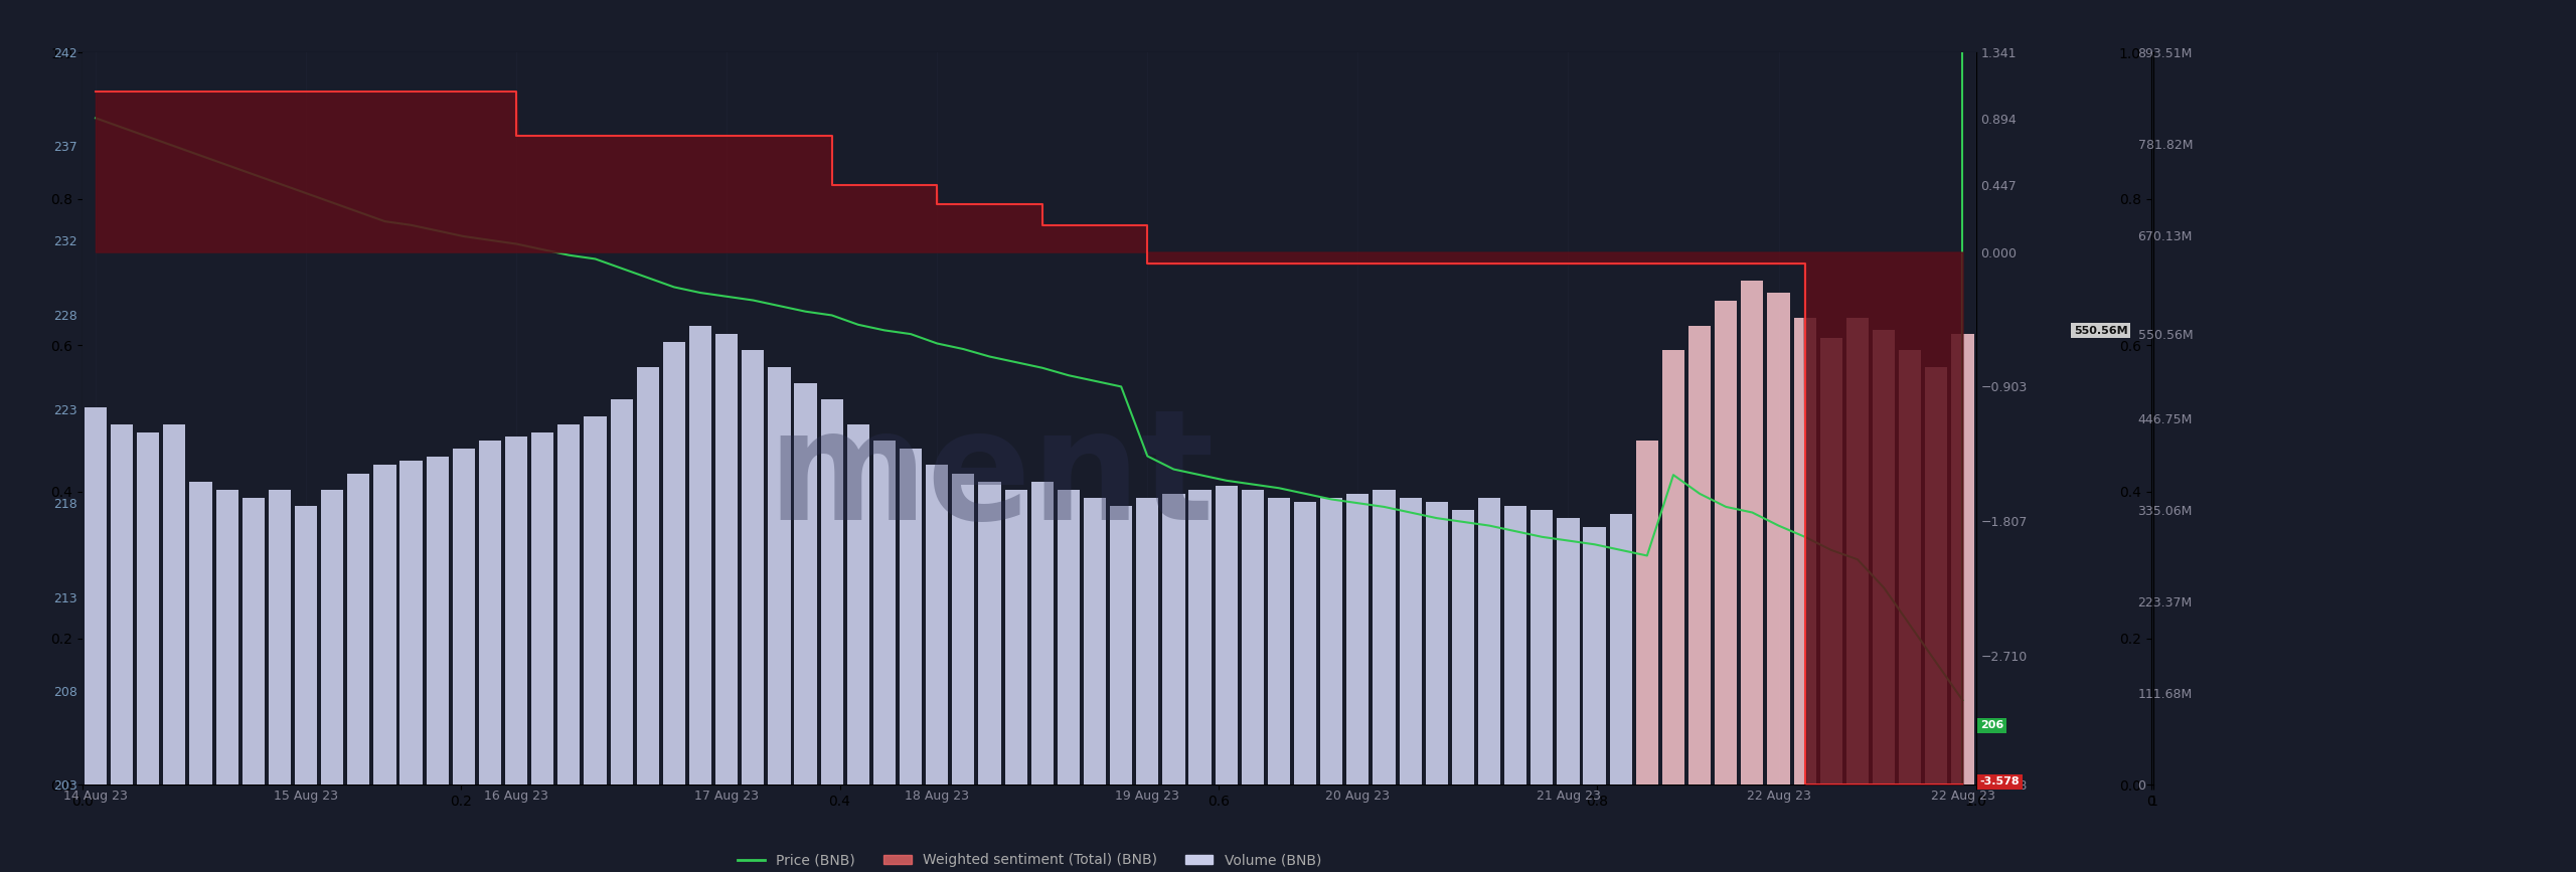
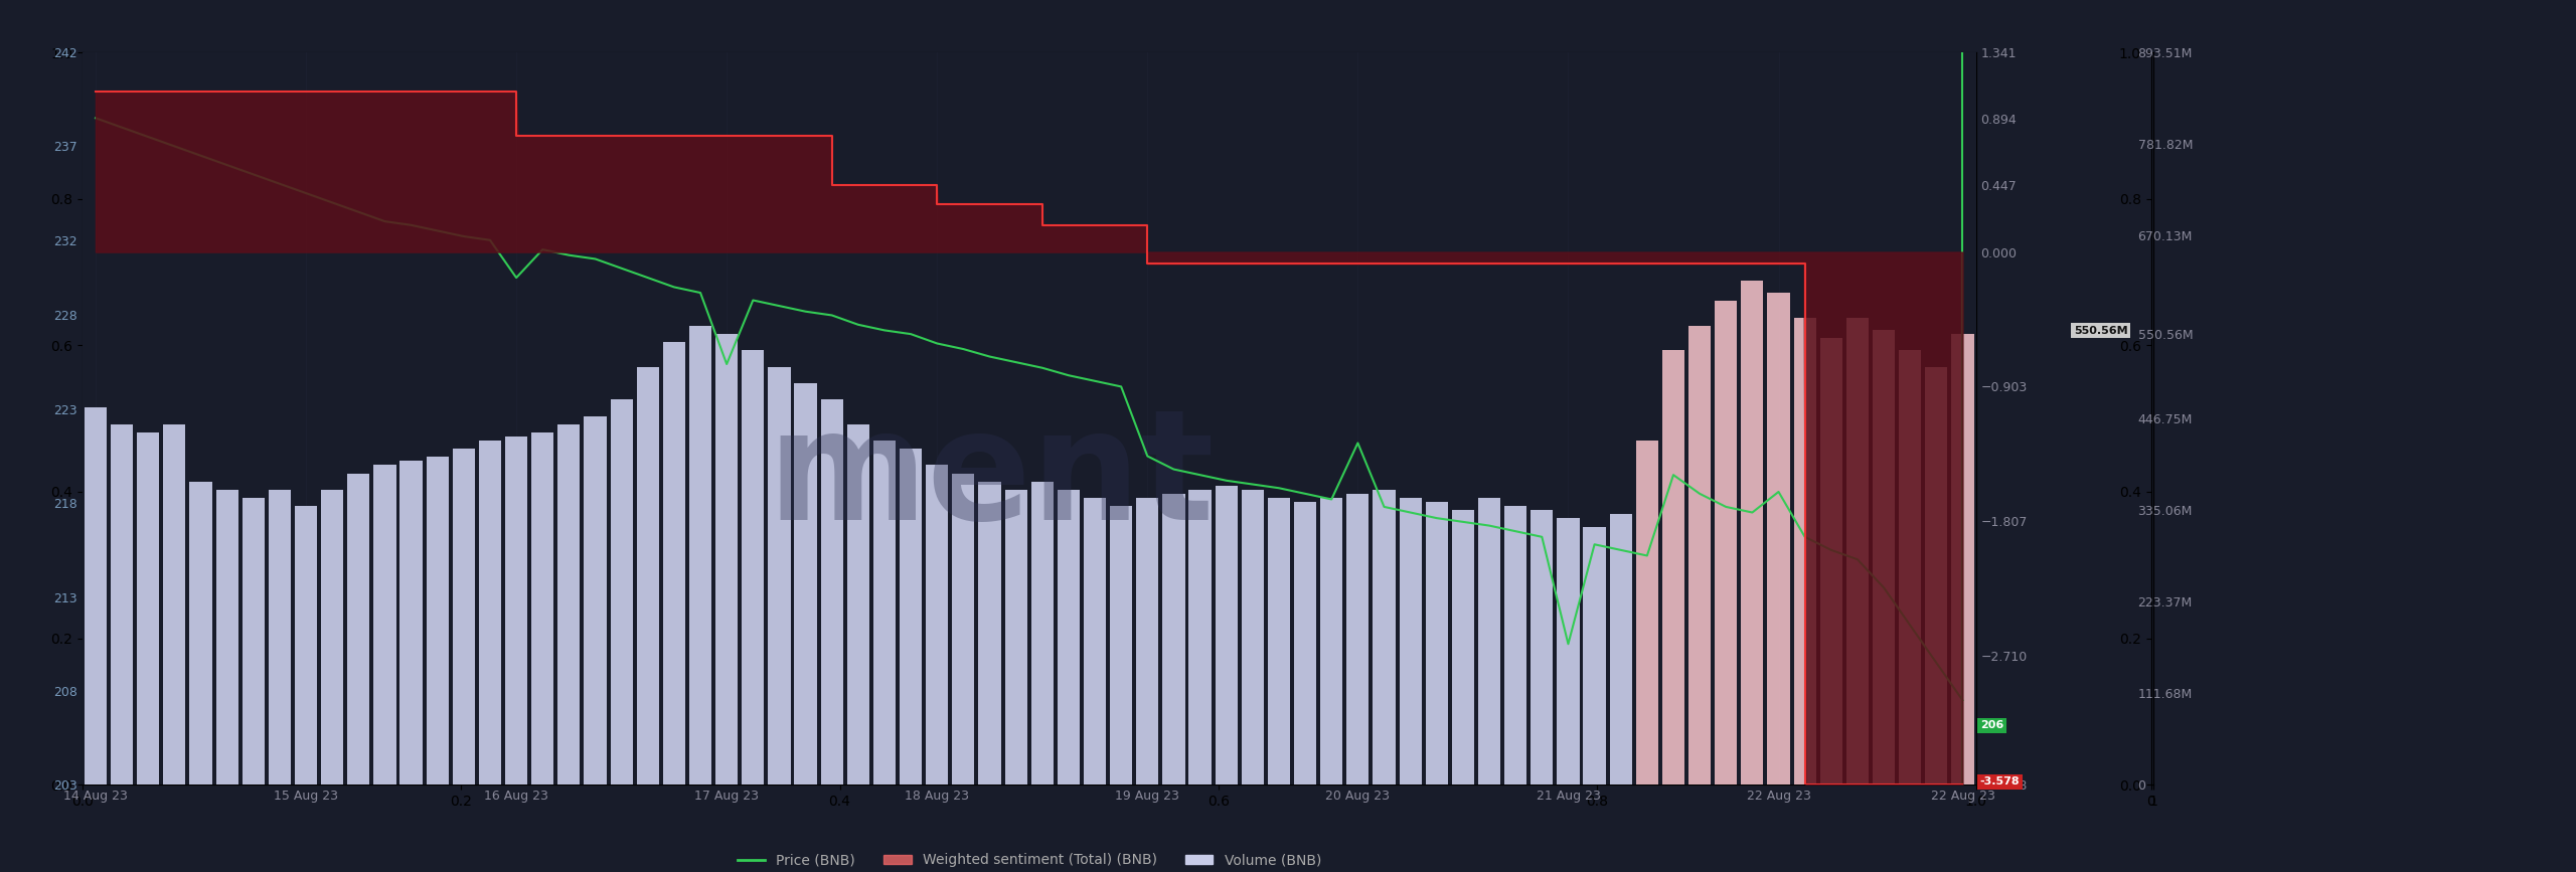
Price (BNB)/16 Aug 23: 231.8 -> 230.0
Price (BNB)/17 Aug 23: 229.0 -> 225.4
Price (BNB)/20 Aug 23: 218.0 -> 221.2
Price (BNB)/21 Aug 23: 216.0 -> 210.5
Price (BNB)/22 Aug 23: 216.8 -> 218.6
